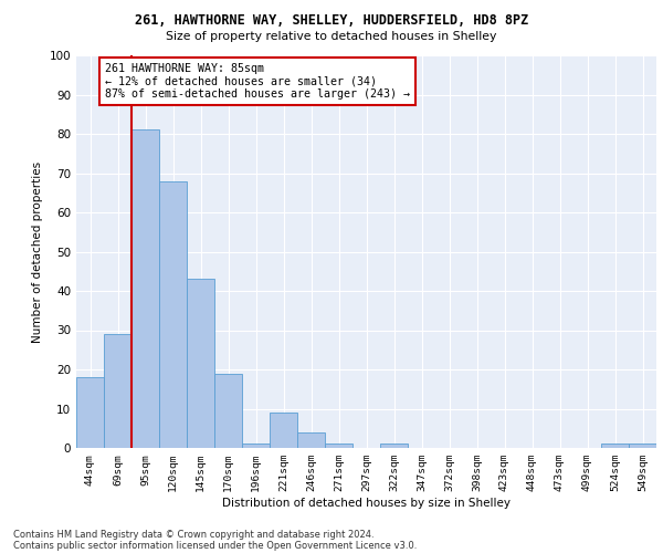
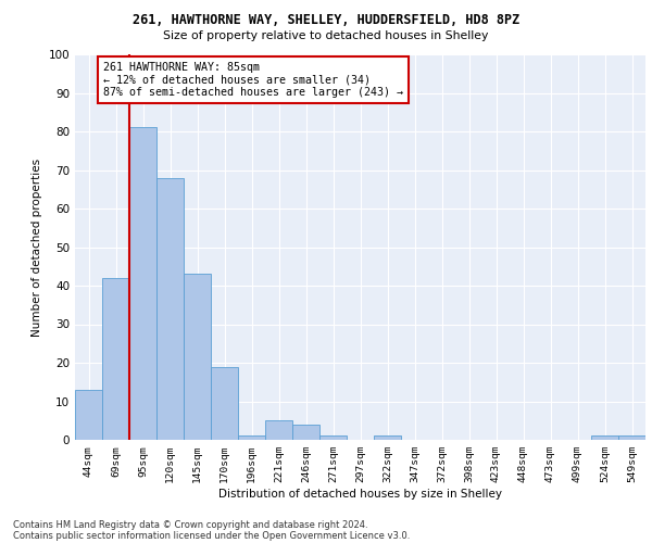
44sqm: 18 -> 13
69sqm: 29 -> 42
221sqm: 9 -> 5
